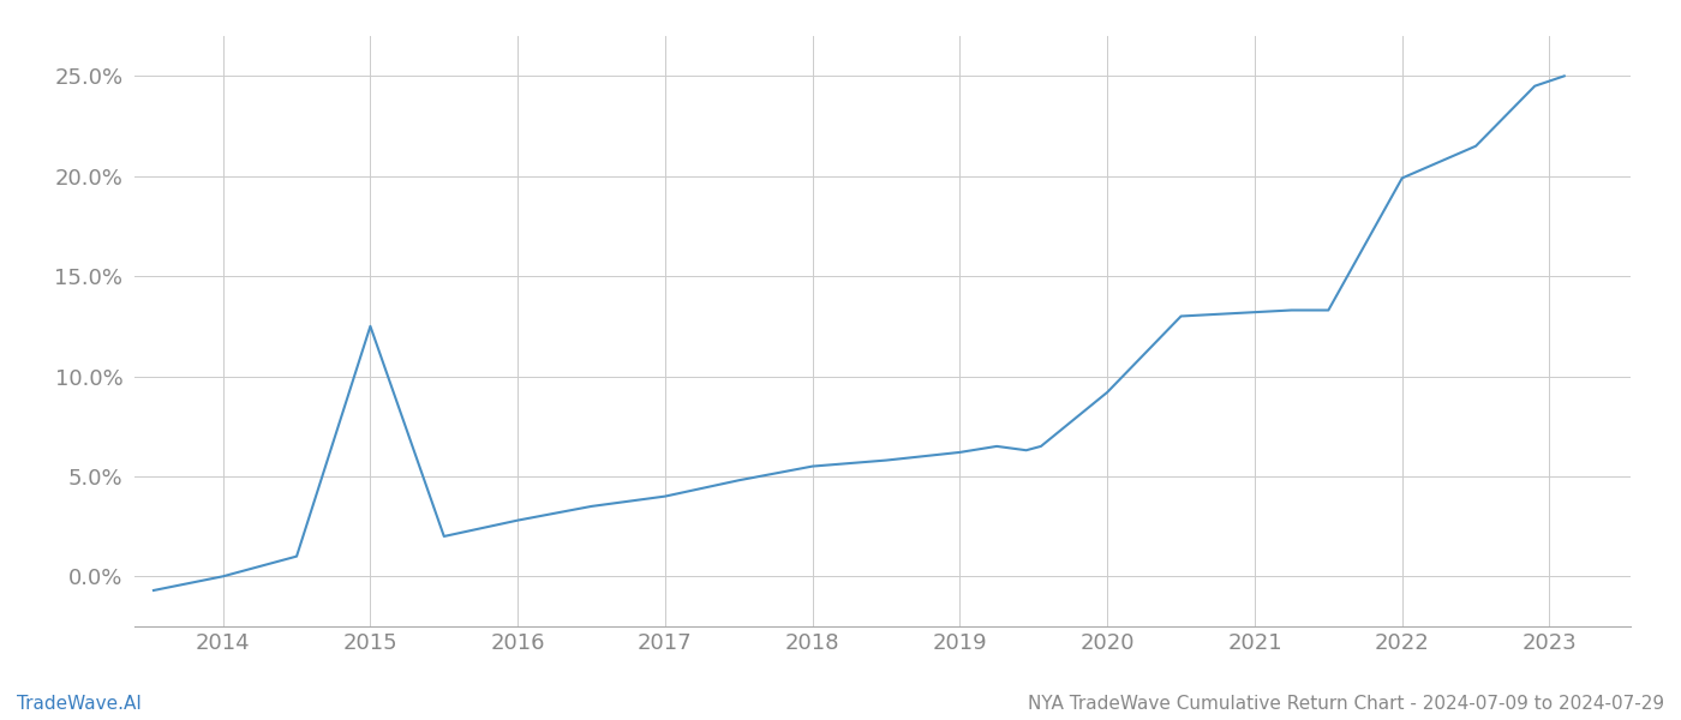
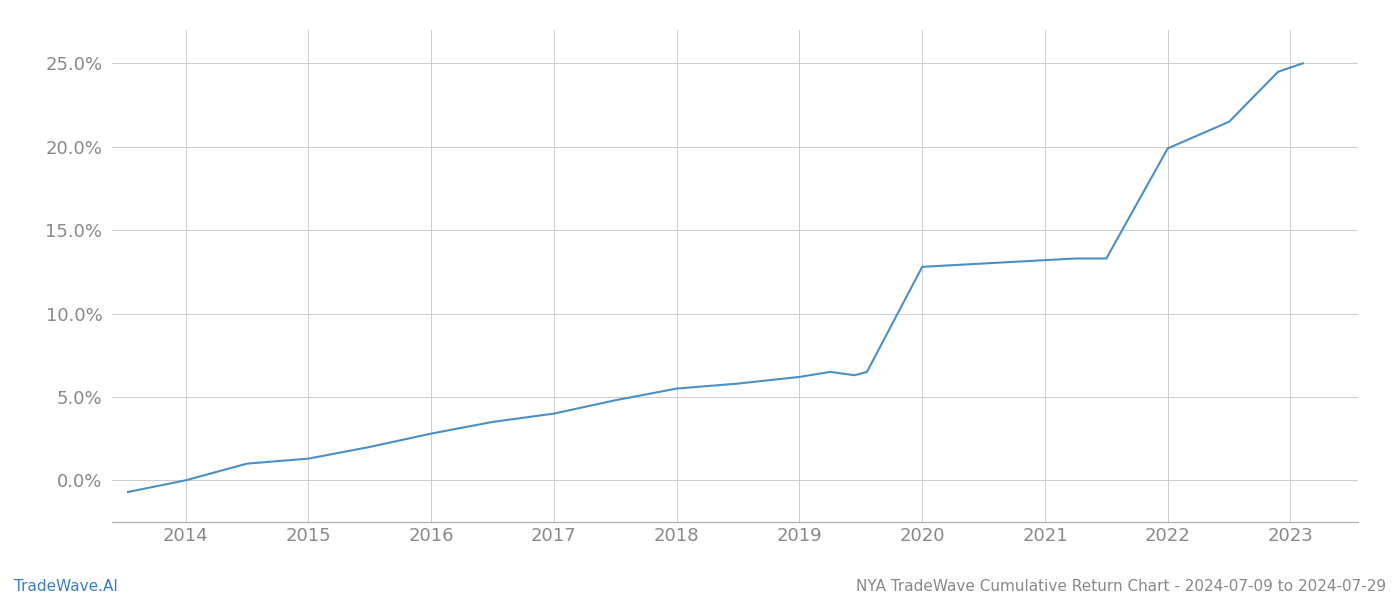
2015: 12.5% -> 1.3%
2020: 9.2% -> 12.8%
